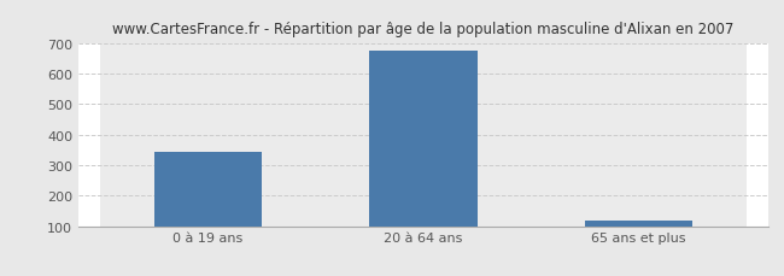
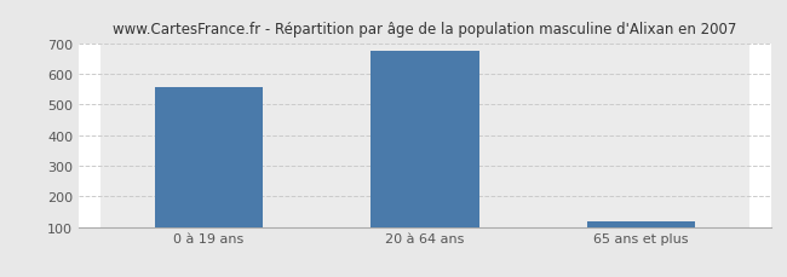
0 à 19 ans: 344 -> 555
